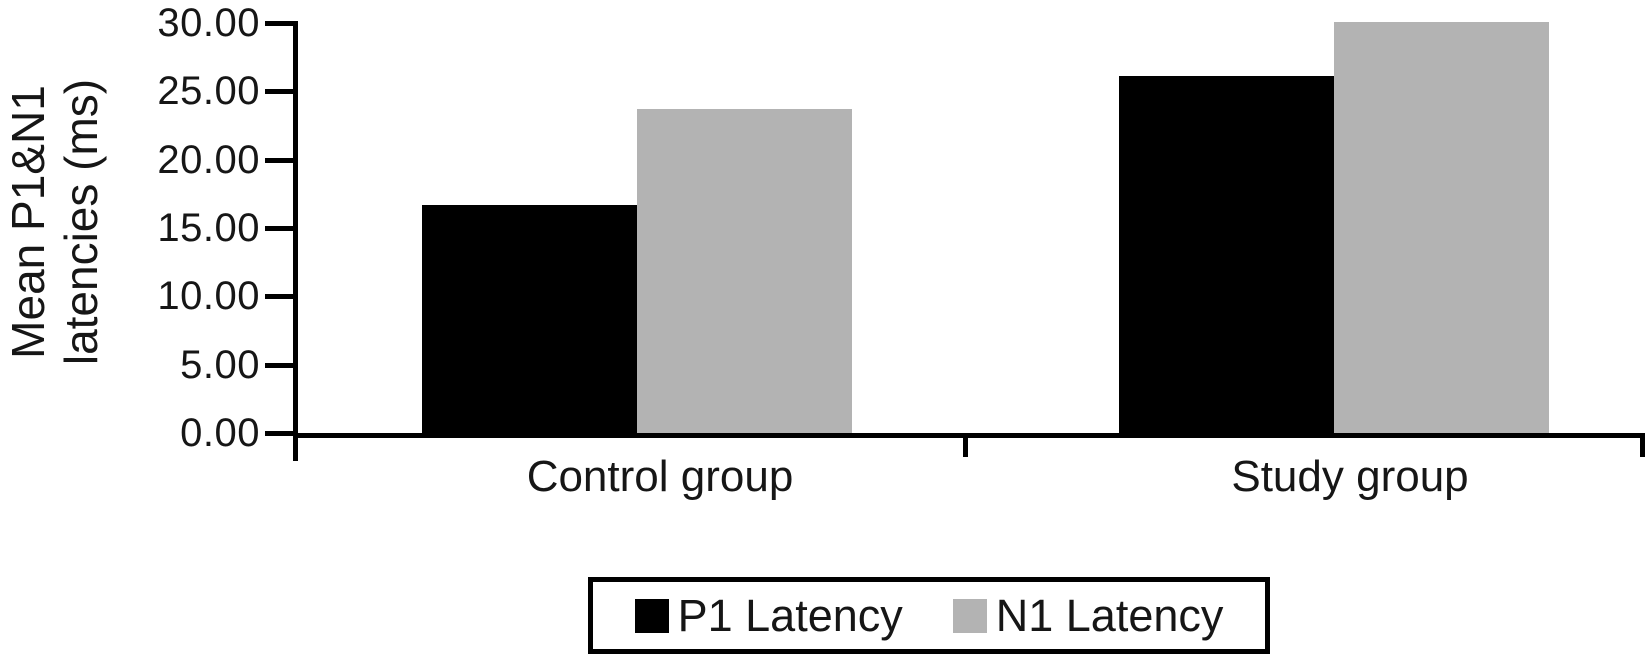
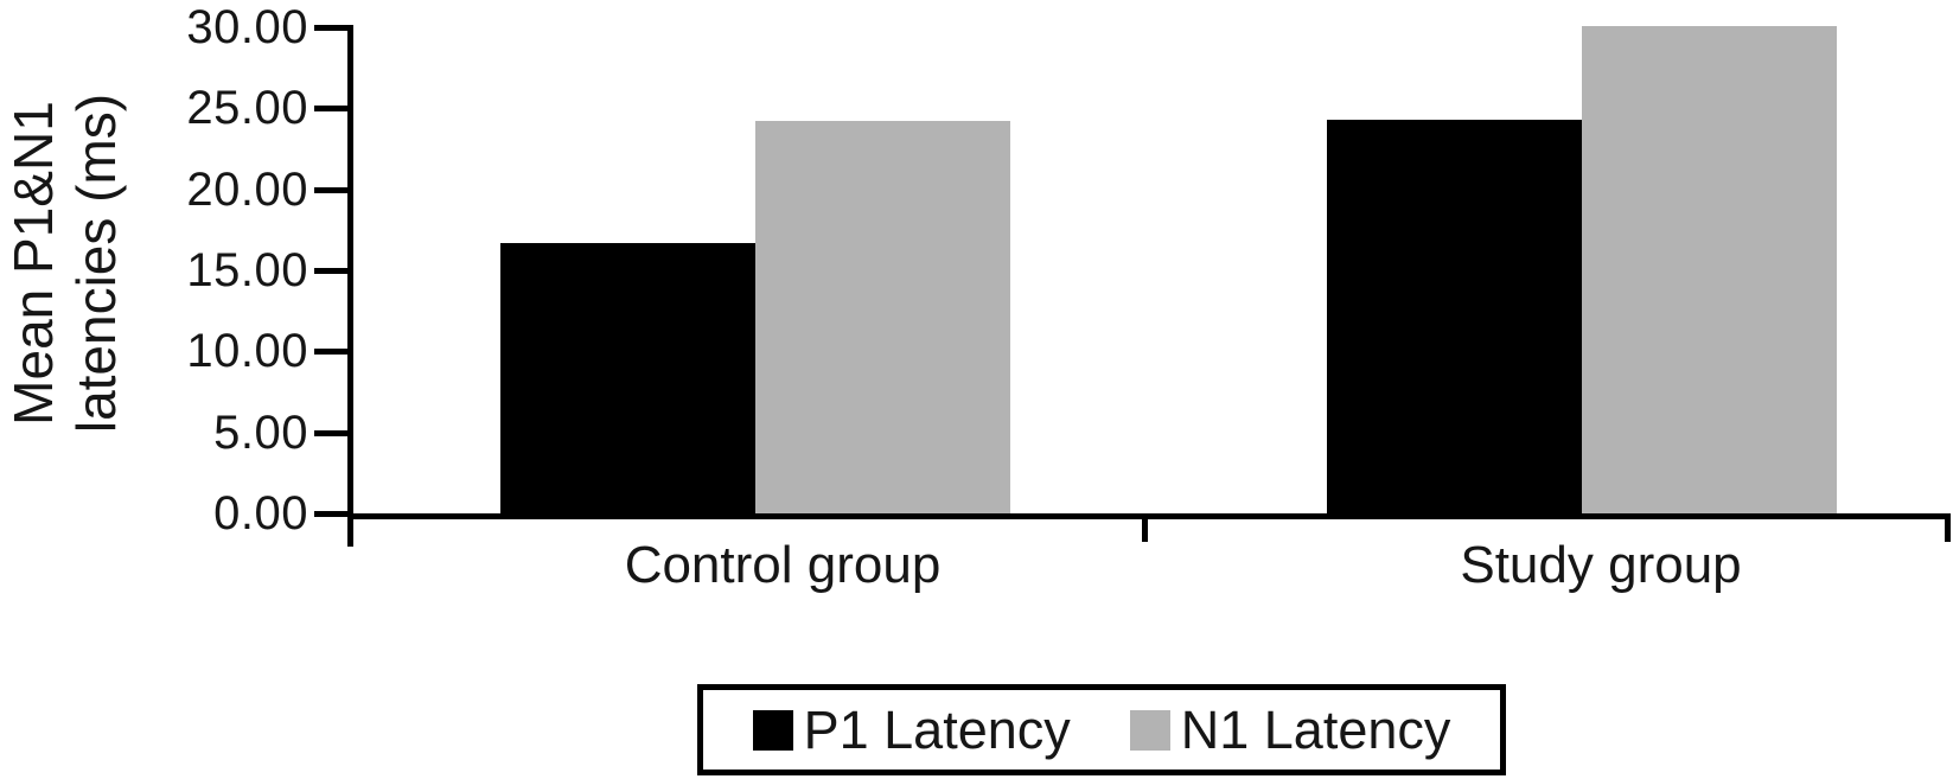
N1 Latency/Control group: 23.7 -> 24.2
P1 Latency/Study group: 26.1 -> 24.3
